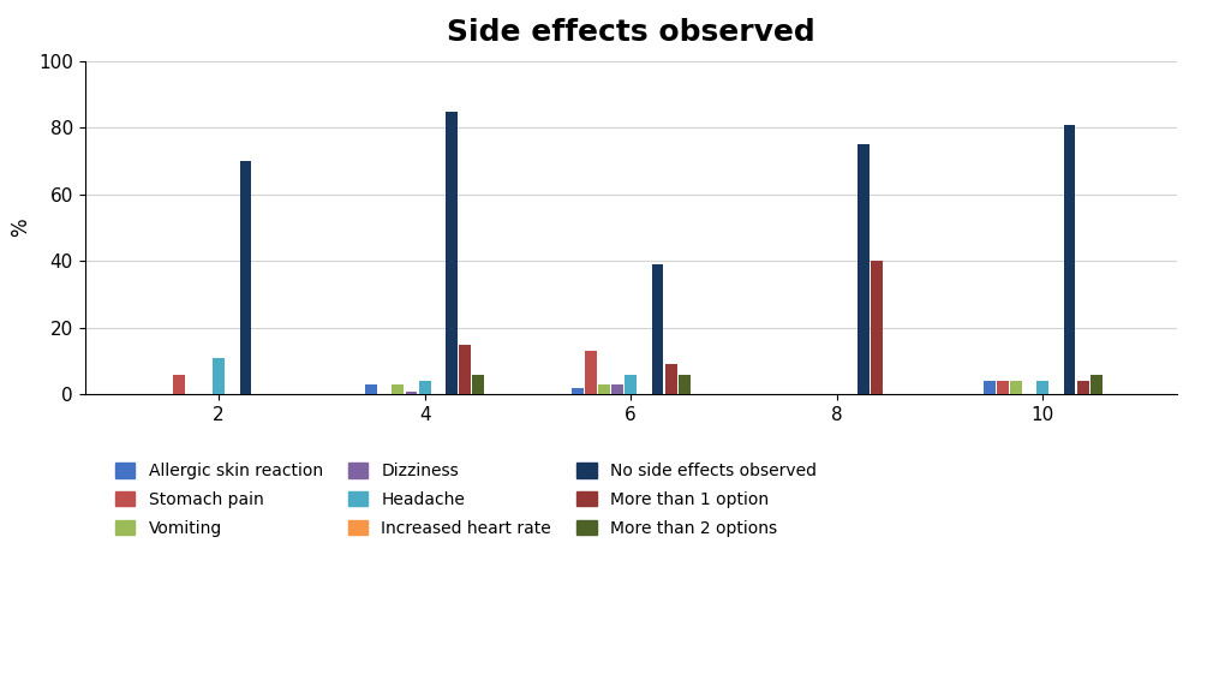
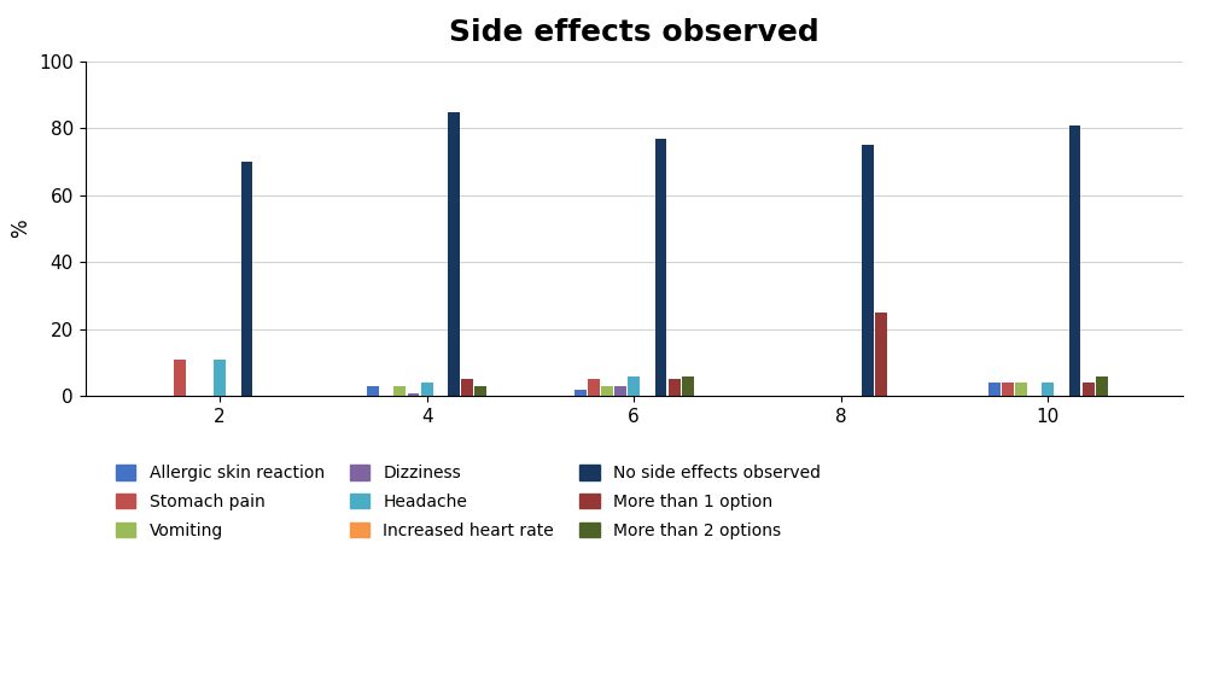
Stomach pain/2: 6 -> 11
More than 1 option/4: 15 -> 5
More than 2 options/4: 6 -> 3
Stomach pain/6: 13 -> 5
No side effects observed/6: 39 -> 77
More than 1 option/6: 9 -> 5
More than 1 option/8: 40 -> 25
